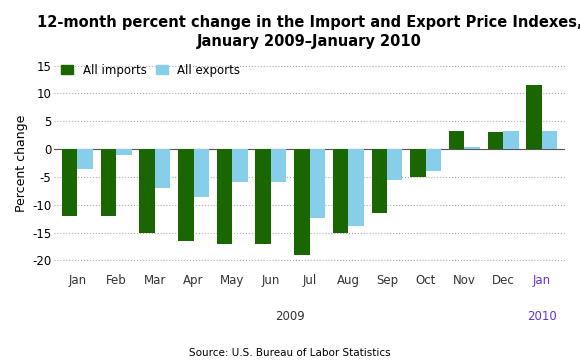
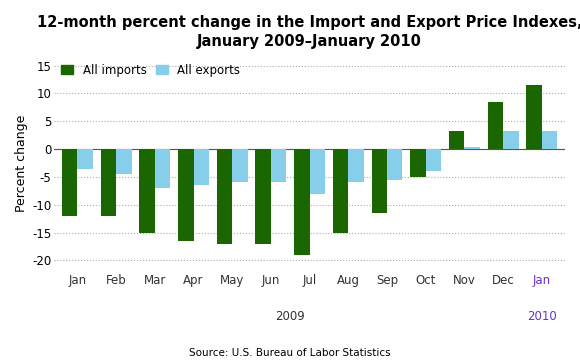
All exports/Feb: -1.0 -> -4.5
All exports/Apr: -8.6 -> -6.5
All exports/Jul: -12.4 -> -8.0
All exports/Aug: -13.8 -> -6.0
All imports/Dec: 3.0 -> 8.5
